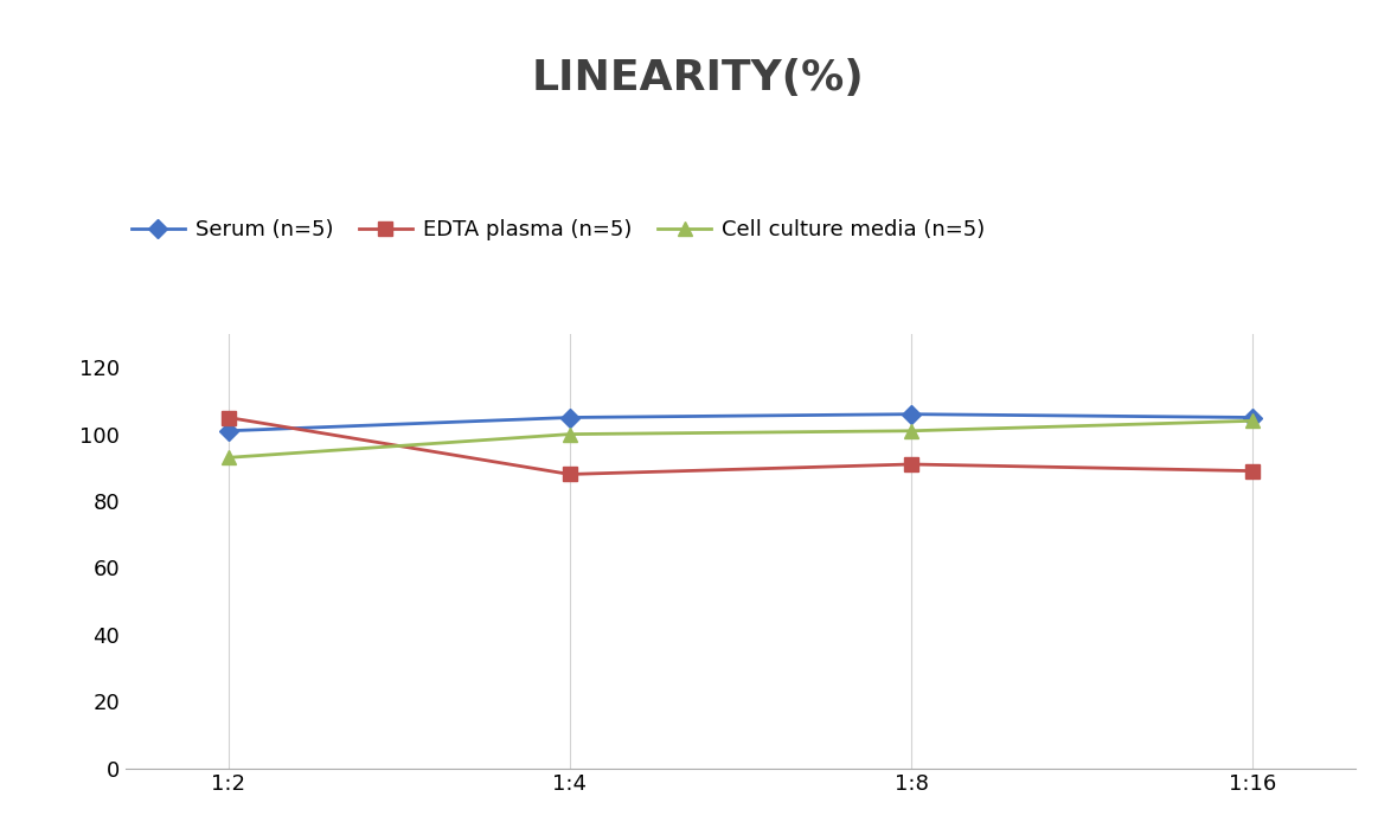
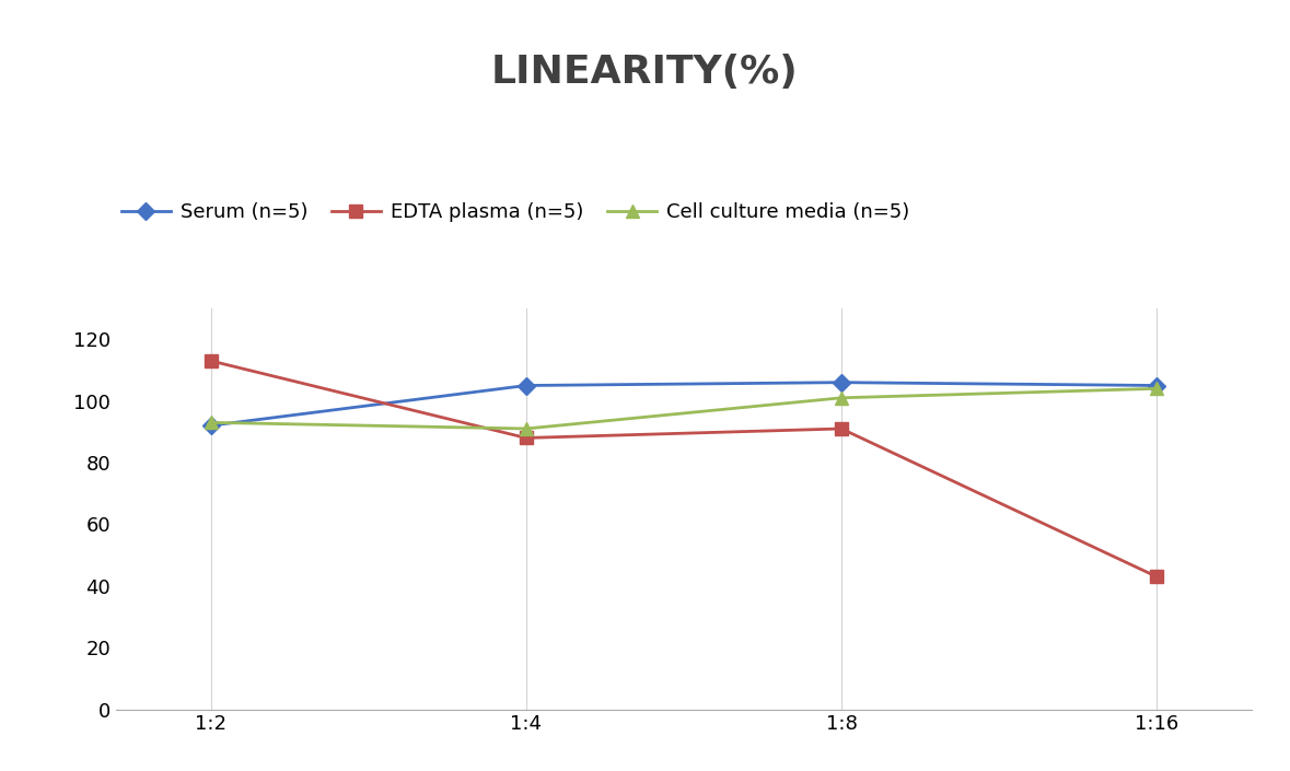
Serum (n=5)/1:2: 101 -> 92
EDTA plasma (n=5)/1:2: 105 -> 113
Cell culture media (n=5)/1:4: 100 -> 91
EDTA plasma (n=5)/1:16: 89 -> 43
